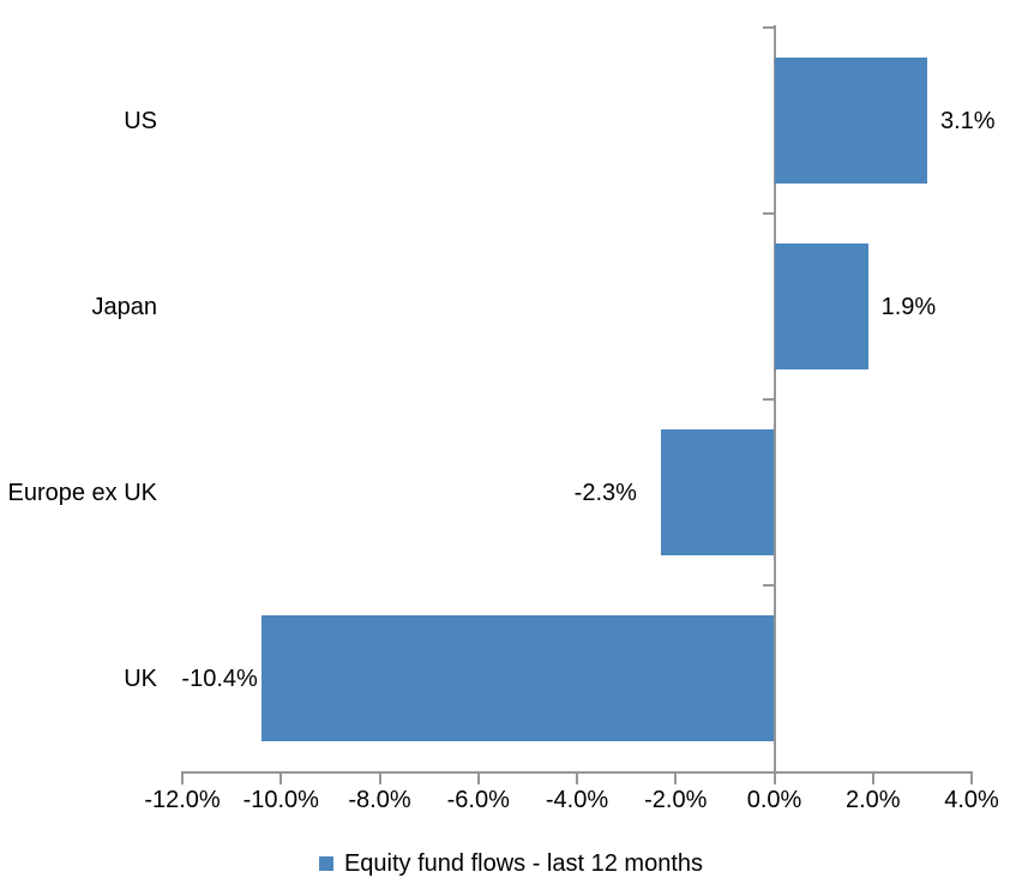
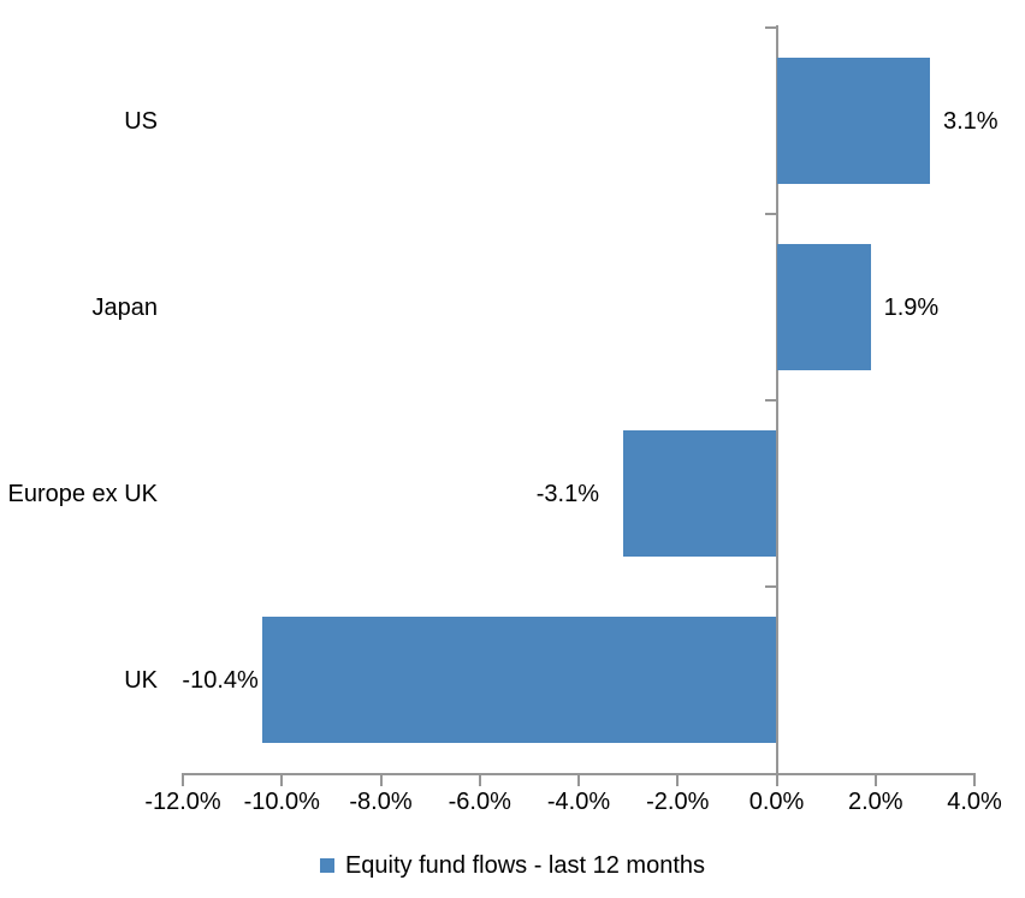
Europe ex UK: -2.3% -> -3.1%
